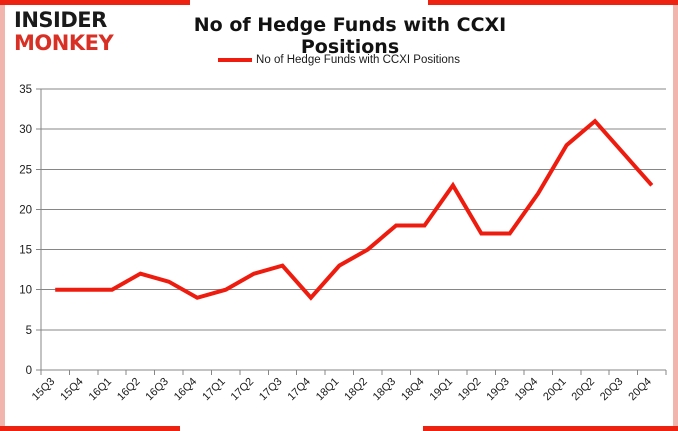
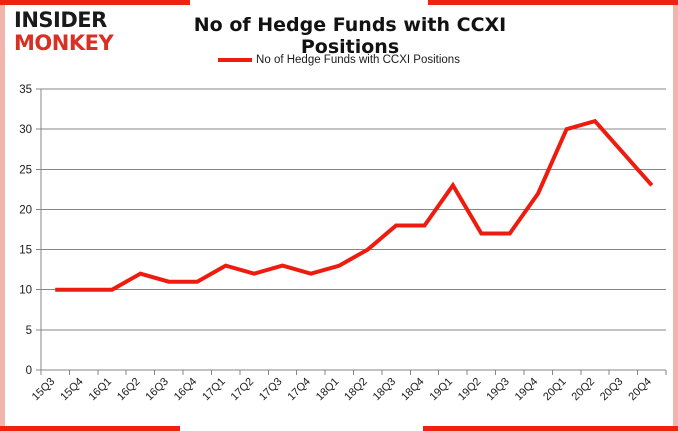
16Q4: 9 -> 11
17Q1: 10 -> 13
17Q4: 9 -> 12
20Q1: 28 -> 30
